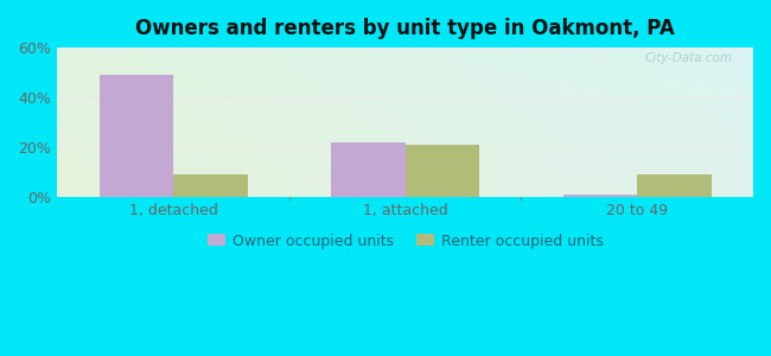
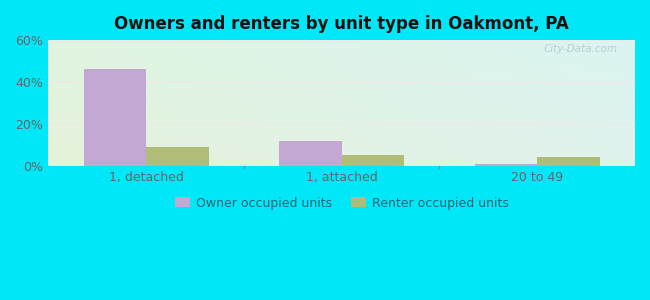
Owner occupied units/1, detached: 49% -> 46%
Owner occupied units/1, attached: 22% -> 12%
Renter occupied units/1, attached: 21% -> 5%
Renter occupied units/20 to 49: 9% -> 4%
